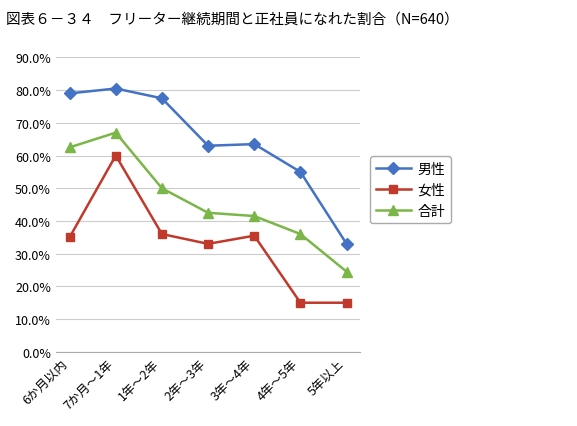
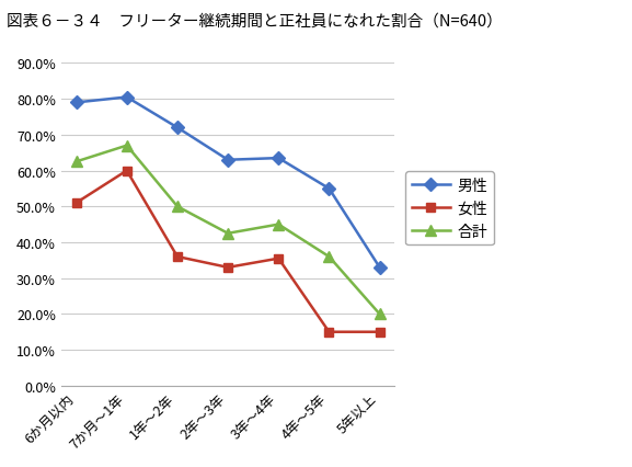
女性/6か月以内: 35.0% -> 51.0%
男性/1年～2年: 77.5% -> 72.0%
合計/3年～4年: 41.5% -> 45.0%
合計/5年以上: 24.5% -> 20.0%
